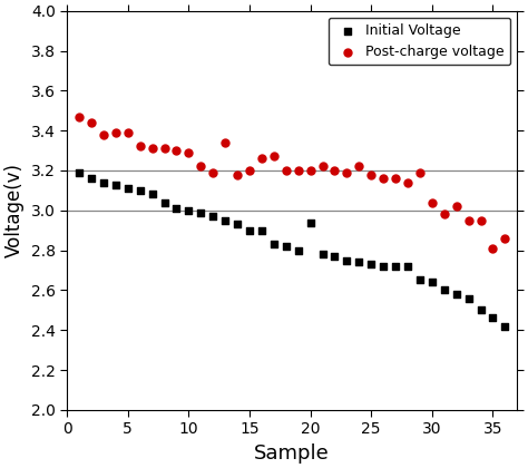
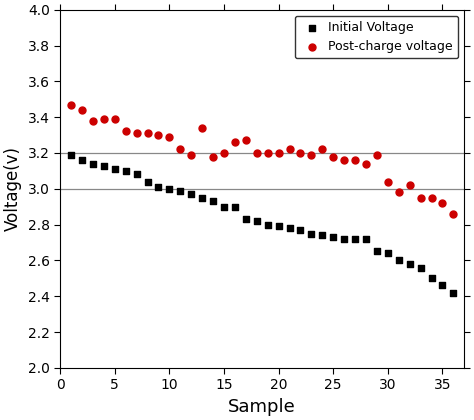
Initial Voltage/20: 2.94 -> 2.79
Post-charge voltage/35: 2.81 -> 2.92
